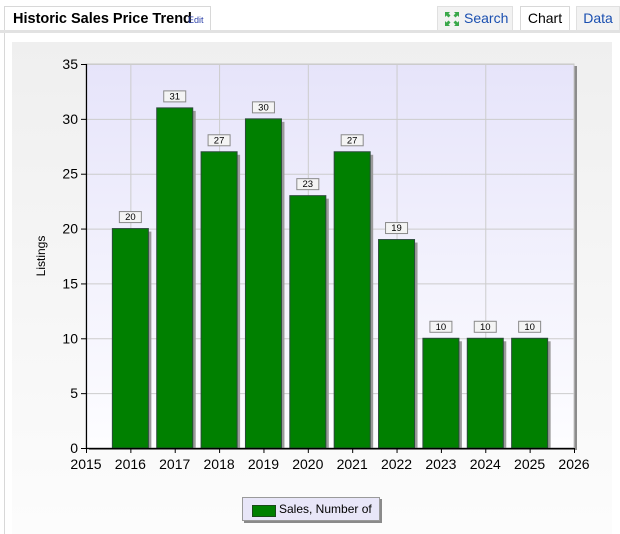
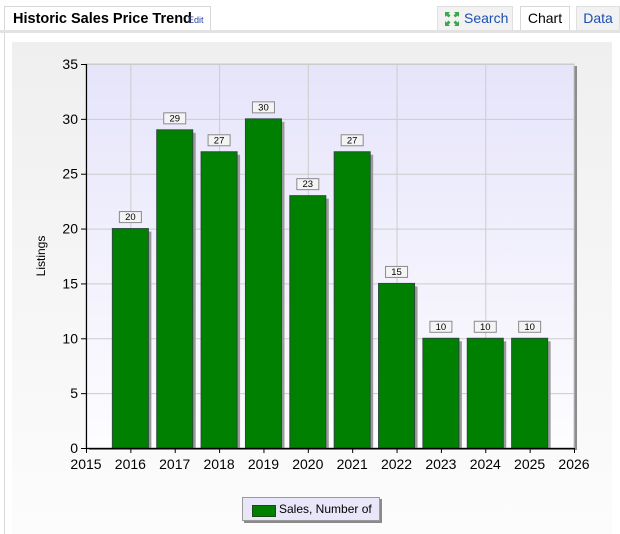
2017: 31 -> 29
2022: 19 -> 15
